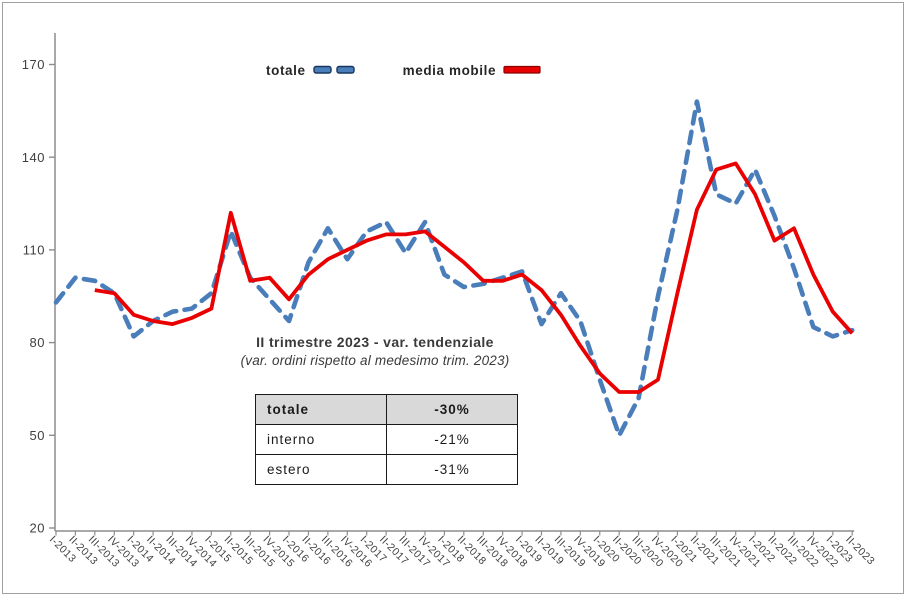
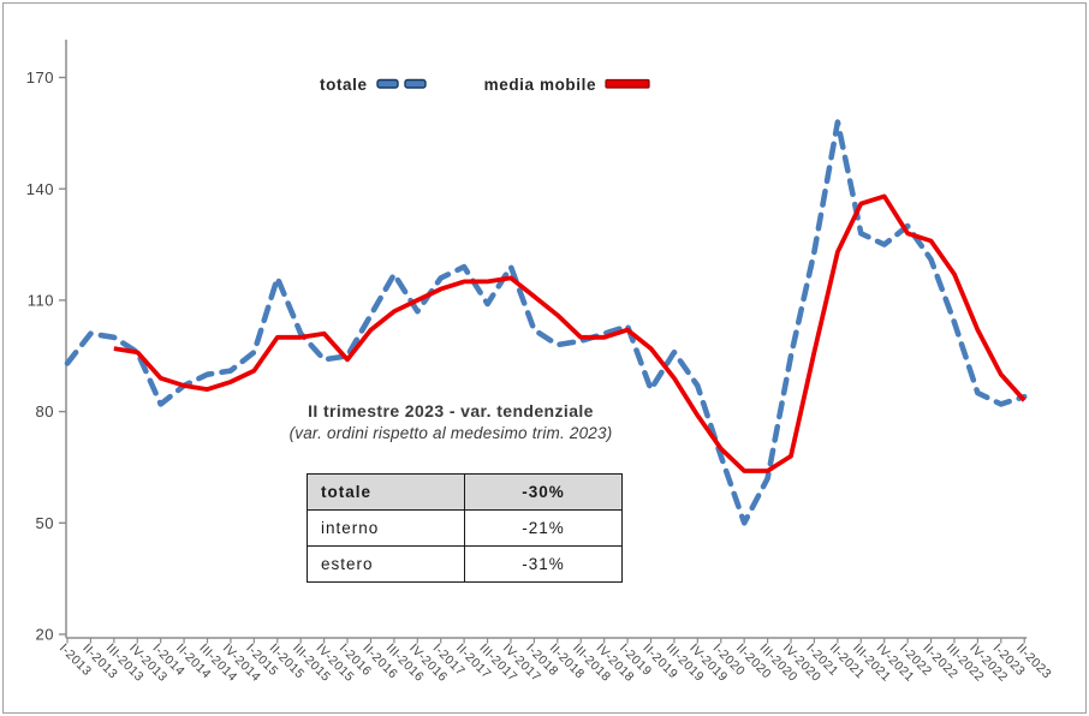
media mobile/II-2015: 122 -> 100
totale/I-2016: 87 -> 95
totale/I-2022: 136 -> 130
media mobile/II-2022: 113 -> 126
